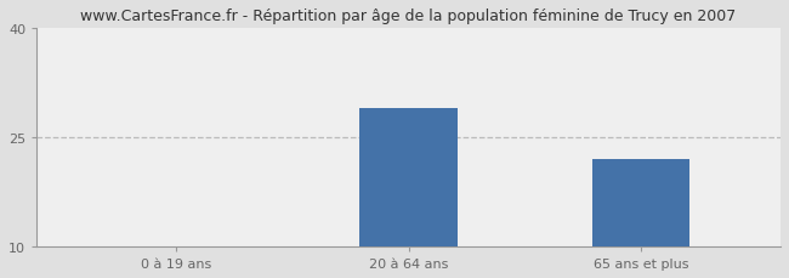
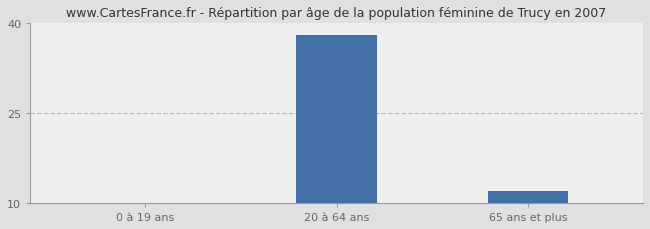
20 à 64 ans: 29.0 -> 38.0
65 ans et plus: 22.0 -> 12.0
